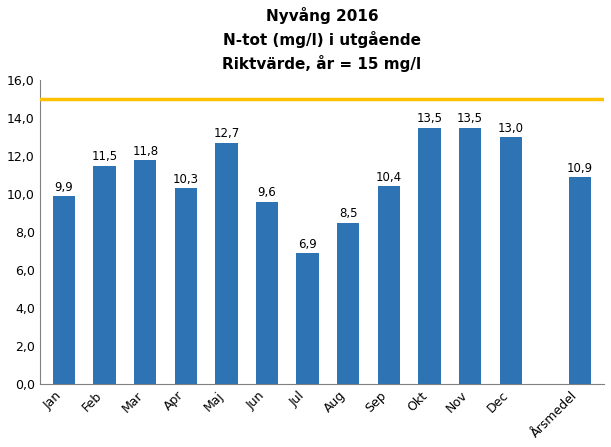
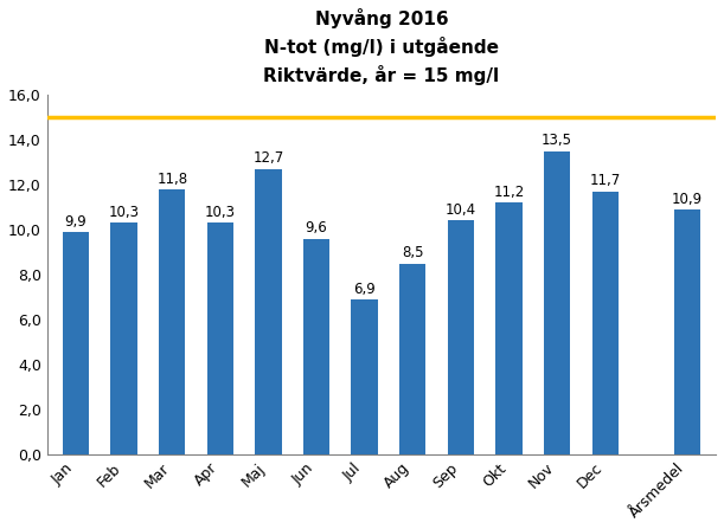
Feb: 11,5 -> 10,3
Okt: 13,5 -> 11,2
Dec: 13,0 -> 11,7
